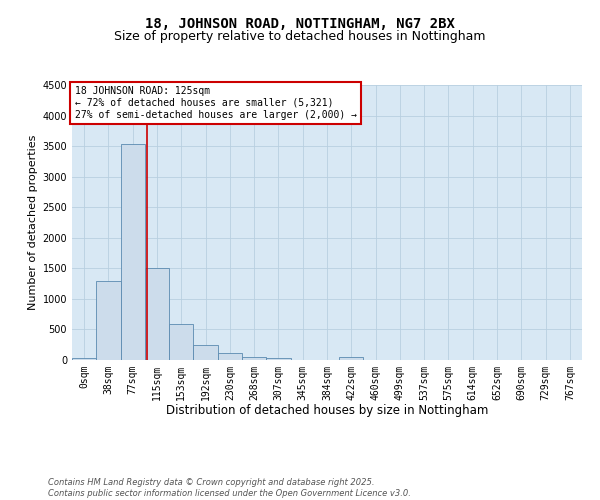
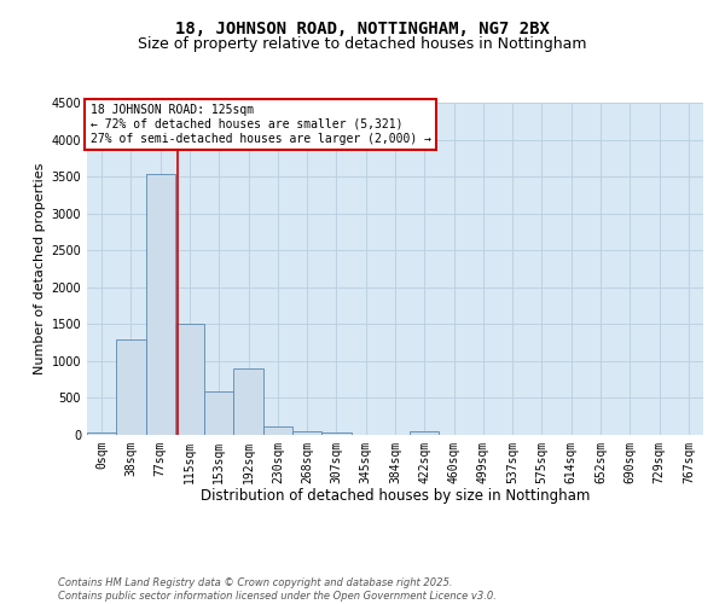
192sqm: 240 -> 900
